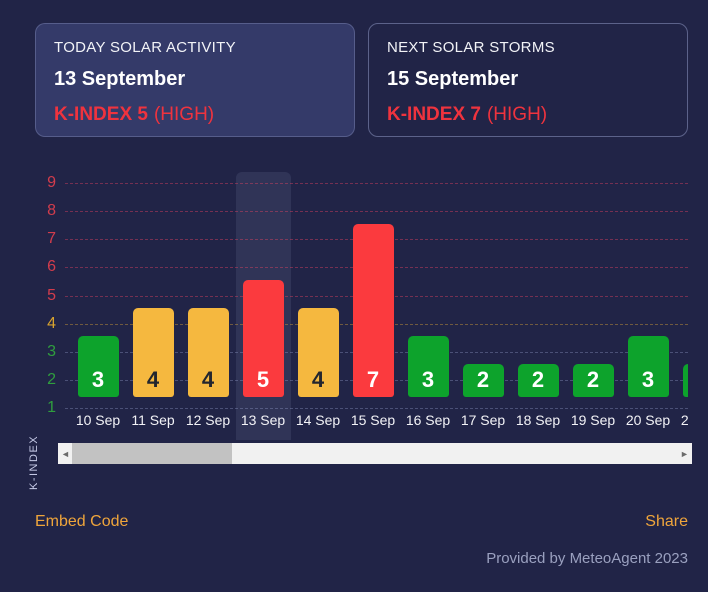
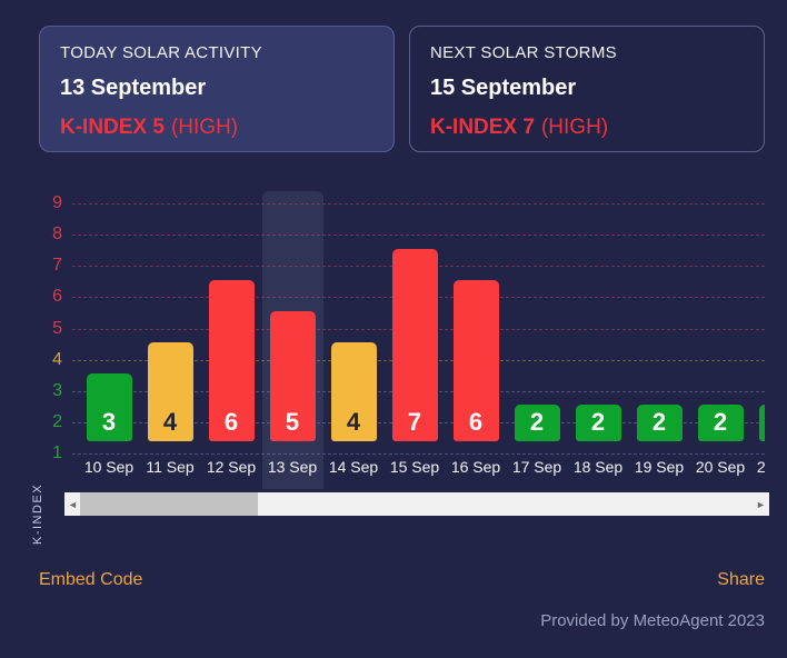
12 Sep: 4 -> 6
16 Sep: 3 -> 6
20 Sep: 3 -> 2
